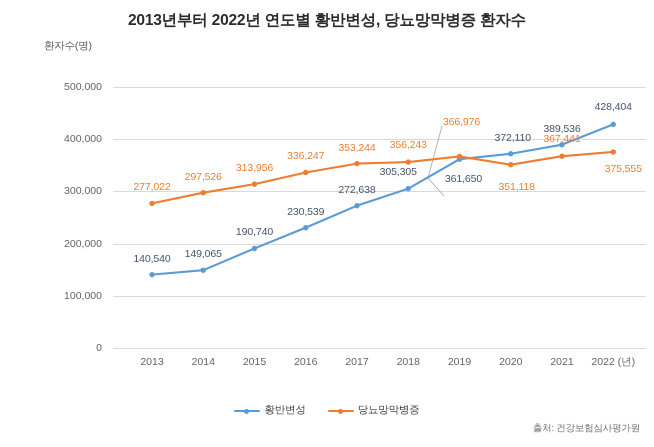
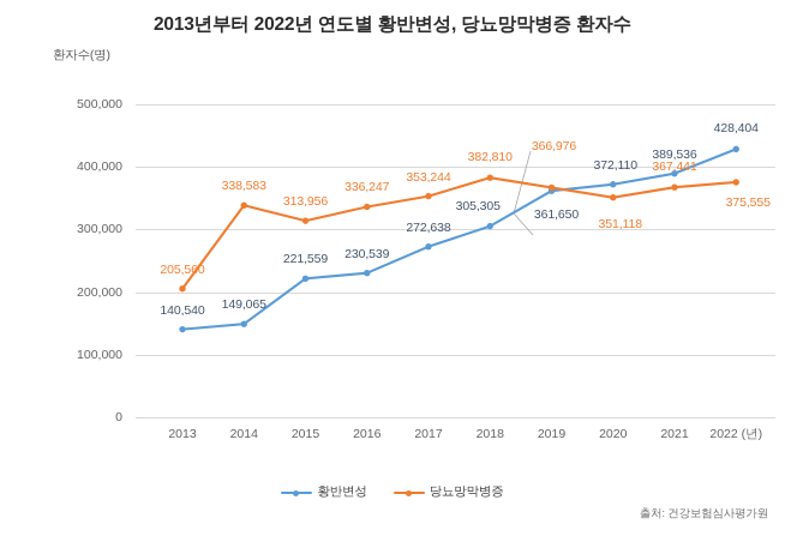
당뇨망막병증/2013: 277,022 -> 205,560
당뇨망막병증/2014: 297,526 -> 338,583
황반변성/2015: 190,740 -> 221,559
당뇨망막병증/2018: 356,243 -> 382,810
